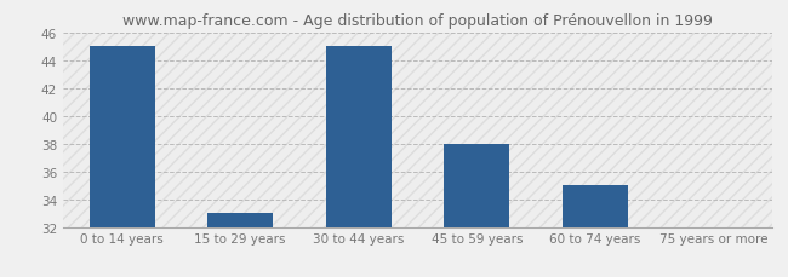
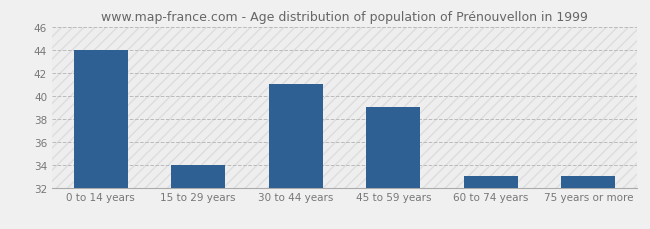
0 to 14 years: 45 -> 44
15 to 29 years: 33 -> 34
30 to 44 years: 45 -> 41
45 to 59 years: 38 -> 39
60 to 74 years: 35 -> 33
75 years or more: 32 -> 33
